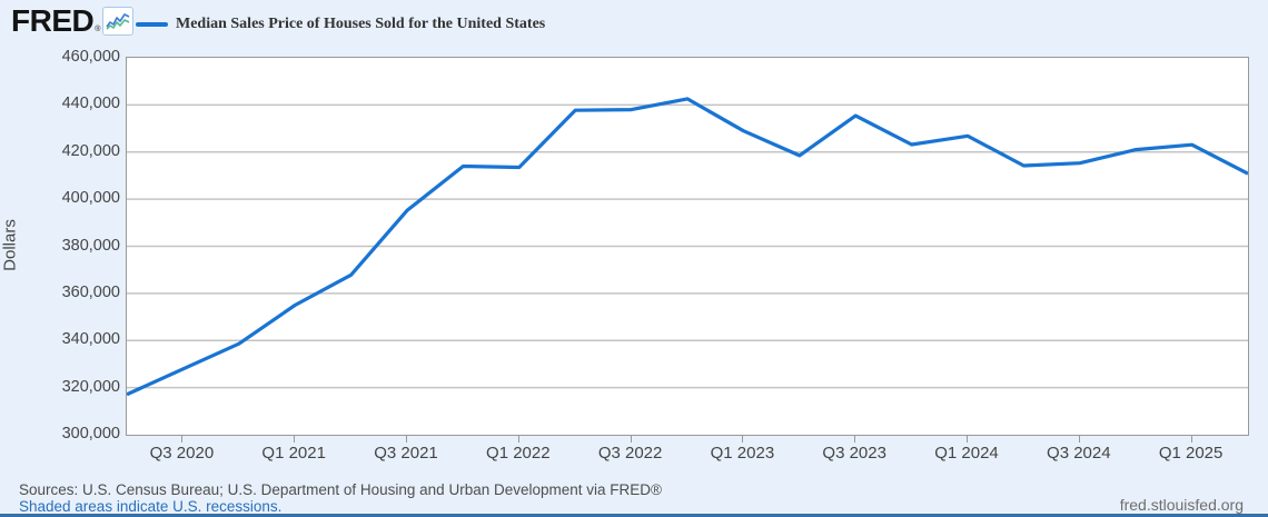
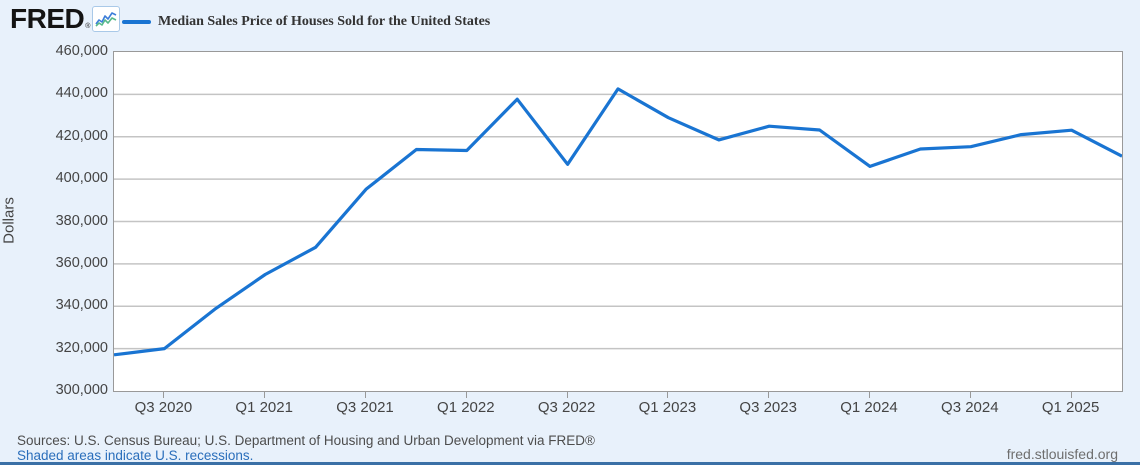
Q3 2020: 328000 -> 320000
Q3 2022: 438000 -> 407000
Q3 2023: 435000 -> 425000
Q1 2024: 427000 -> 406000
